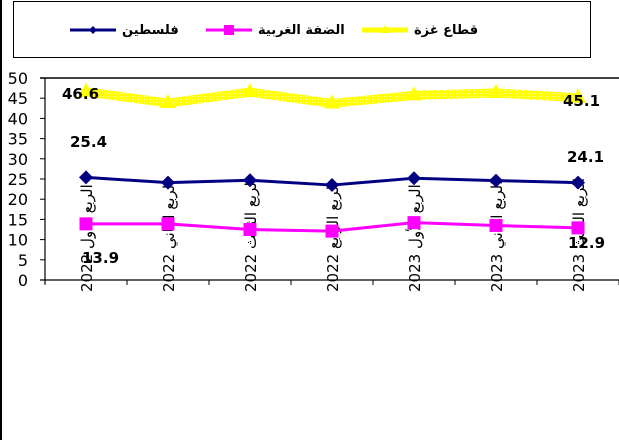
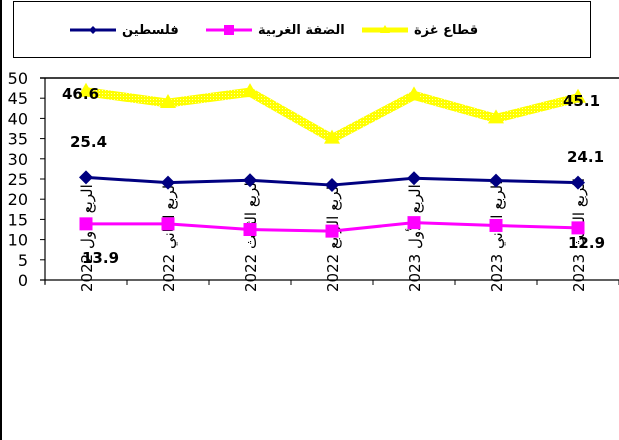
قطاع غزة/الربع الرابع 2022: 44 -> 35
قطاع غزة/الربع الثاني 2023: 46 -> 40
